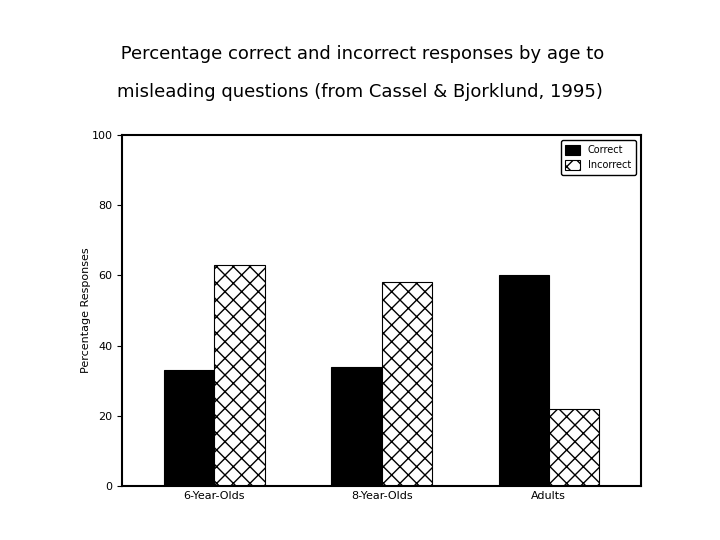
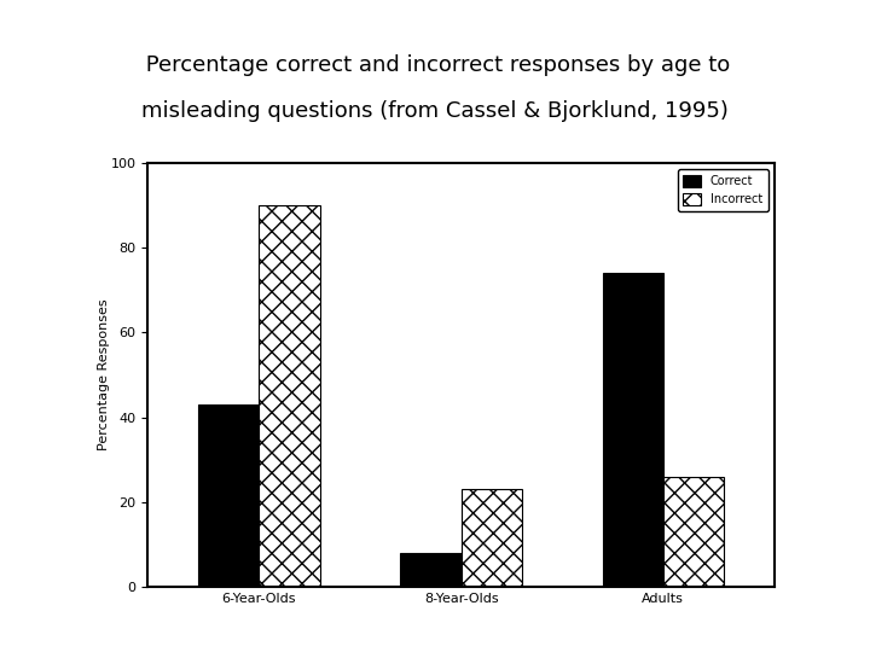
Correct/6-Year-Olds: 33 -> 43
Incorrect/6-Year-Olds: 63 -> 90
Correct/8-Year-Olds: 34 -> 8
Incorrect/8-Year-Olds: 58 -> 23
Correct/Adults: 60 -> 74
Incorrect/Adults: 22 -> 26
